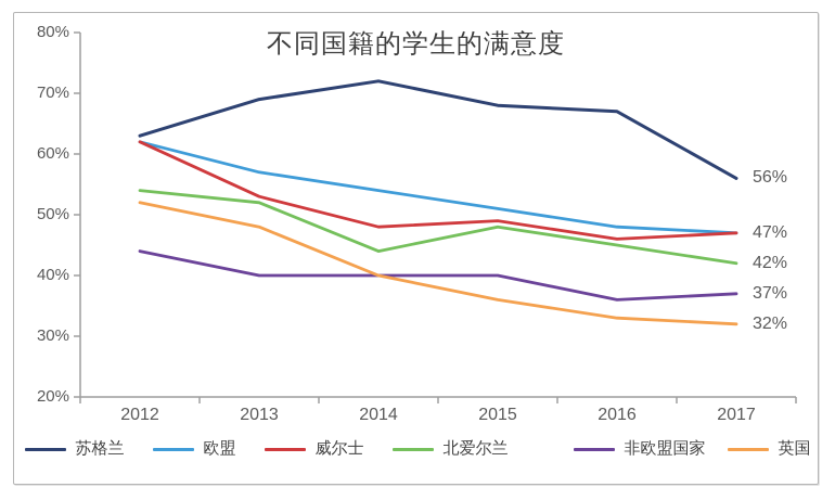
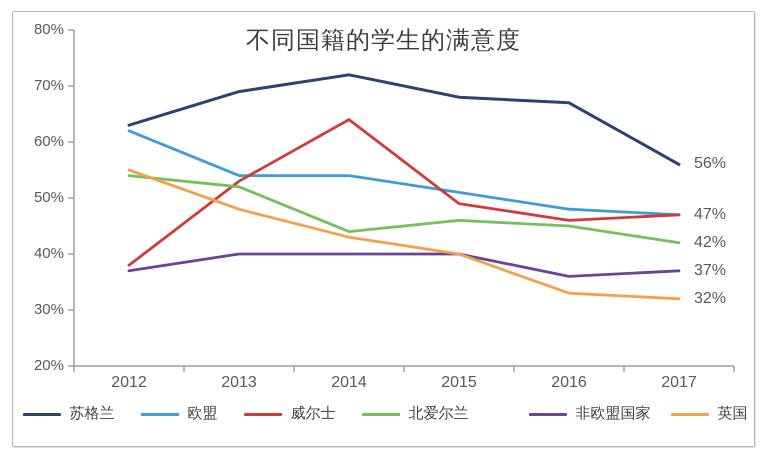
威尔士/2012: 62% -> 38%
非欧盟国家/2012: 44% -> 37%
英国/2012: 52% -> 55%
欧盟/2013: 57% -> 54%
威尔士/2014: 48% -> 64%
英国/2014: 40% -> 43%
北爱尔兰/2015: 48% -> 46%
英国/2015: 36% -> 40%
